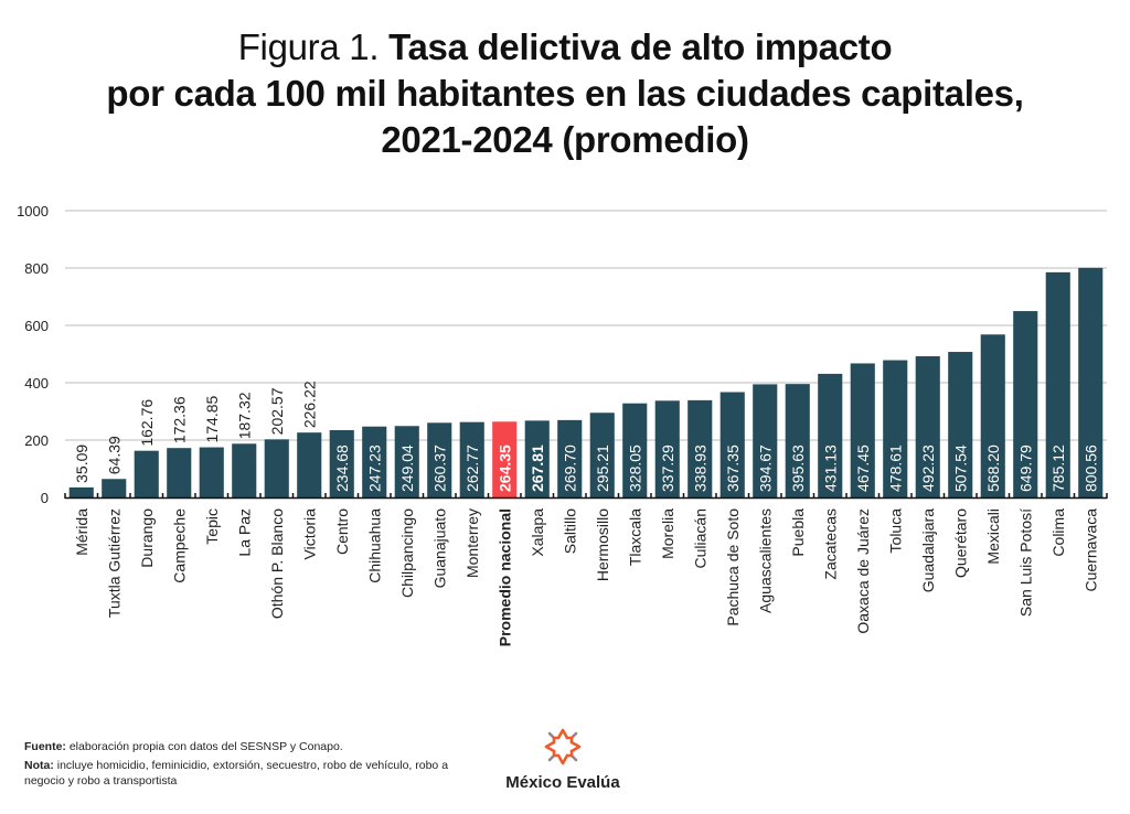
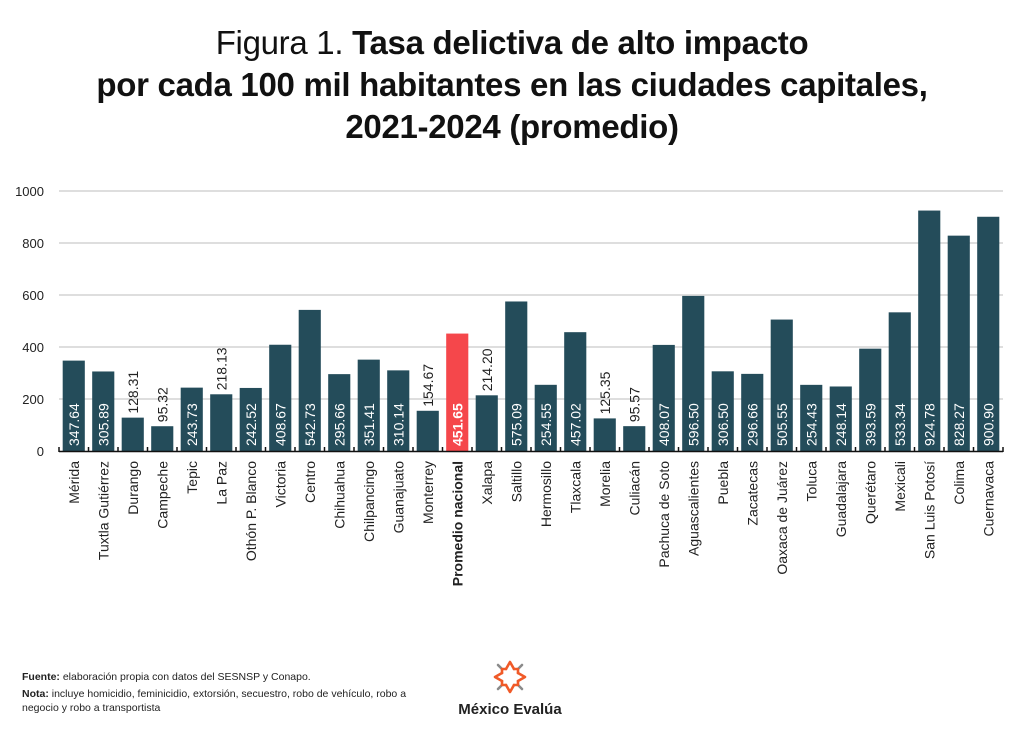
Mérida: 35.09 -> 347.64
Tuxtla Gutiérrez: 64.39 -> 305.89
Durango: 162.76 -> 128.31
Campeche: 172.36 -> 95.32
Tepic: 174.85 -> 243.73
La Paz: 187.32 -> 218.13
Othón P. Blanco: 202.57 -> 242.52
Victoria: 226.22 -> 408.67
Centro: 234.68 -> 542.73
Chihuahua: 247.23 -> 295.66
Chilpancingo: 249.04 -> 351.41
Guanajuato: 260.37 -> 310.14
Monterrey: 262.77 -> 154.67
Promedio nacional: 264.35 -> 451.65
Xalapa: 267.81 -> 214.20
Saltillo: 269.70 -> 575.09
Hermosillo: 295.21 -> 254.55
Tlaxcala: 328.05 -> 457.02
Morelia: 337.29 -> 125.35
Culiacán: 338.93 -> 95.57
Pachuca de Soto: 367.35 -> 408.07
Aguascalientes: 394.67 -> 596.50
Puebla: 395.63 -> 306.50
Zacatecas: 431.13 -> 296.66
Oaxaca de Juárez: 467.45 -> 505.55
Toluca: 478.61 -> 254.43
Guadalajara: 492.23 -> 248.14
Querétaro: 507.54 -> 393.59
Mexicali: 568.20 -> 533.34
San Luis Potosí: 649.79 -> 924.78
Colima: 785.12 -> 828.27
Cuernavaca: 800.56 -> 900.90
